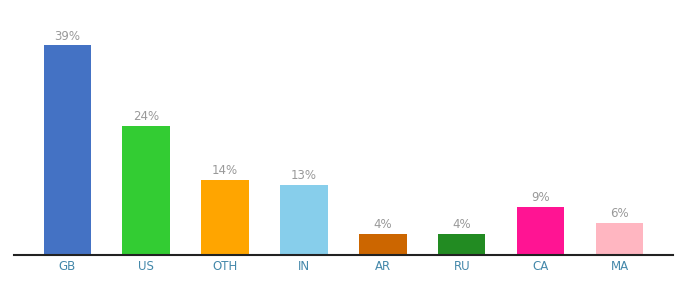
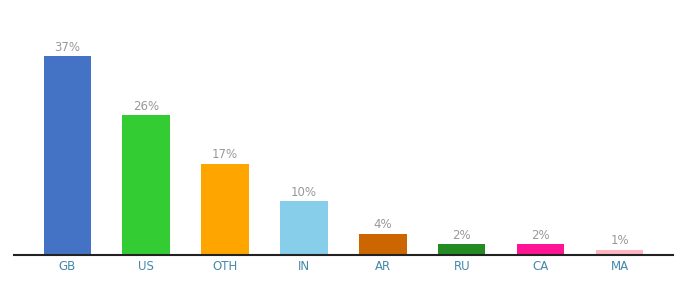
GB: 39% -> 37%
US: 24% -> 26%
OTH: 14% -> 17%
IN: 13% -> 10%
RU: 4% -> 2%
CA: 9% -> 2%
MA: 6% -> 1%
